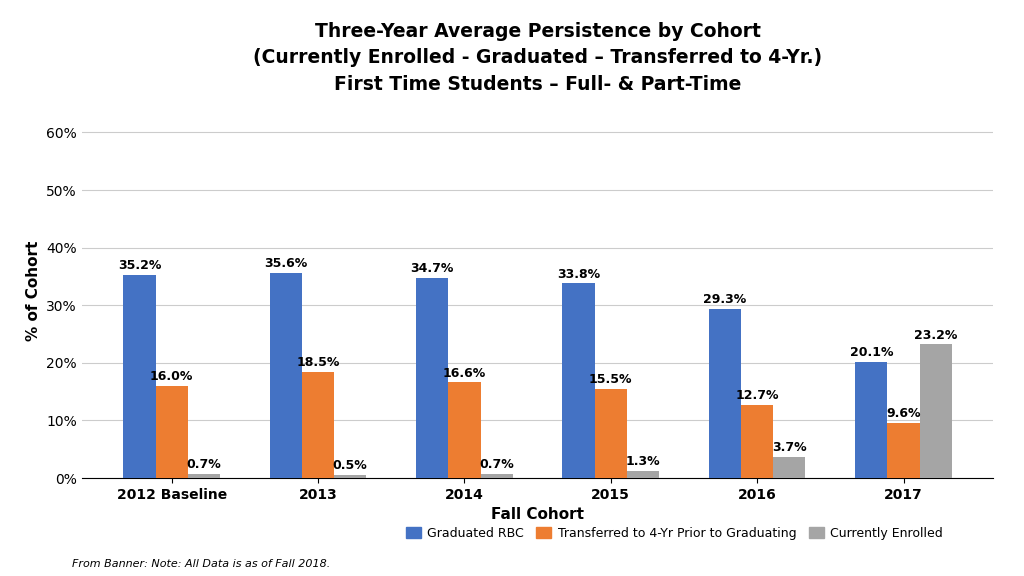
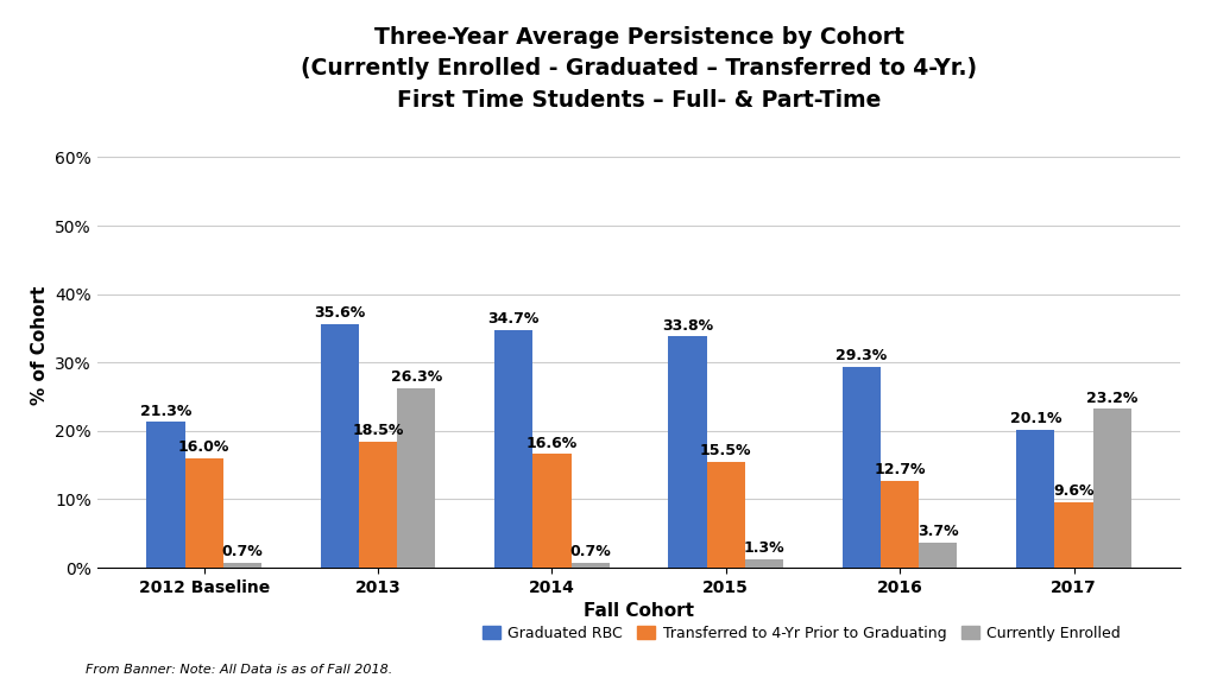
Graduated RBC/2012 Baseline: 35.2% -> 21.3%
Currently Enrolled/2013: 0.5% -> 26.3%
